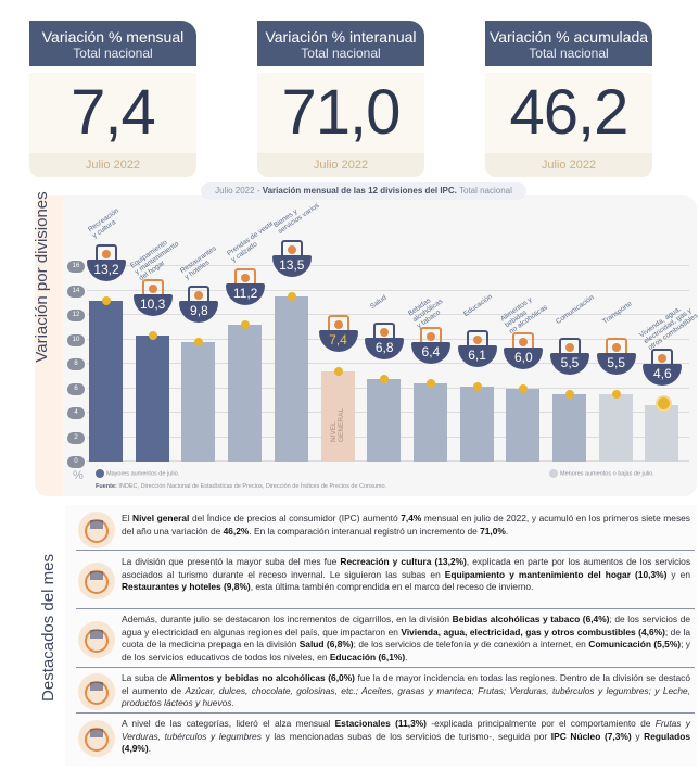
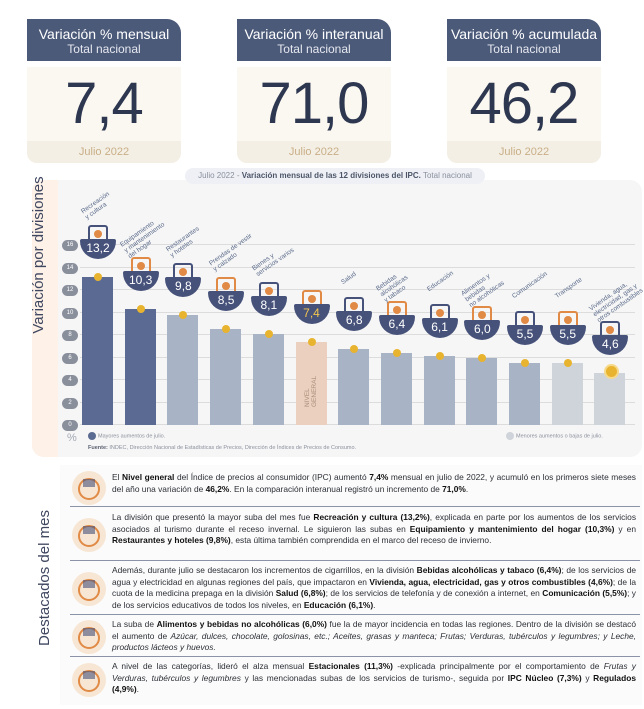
Prendas de vestir y calzado: 11,2 -> 8,5
Bienes y servicios varios: 13,5 -> 8,1
